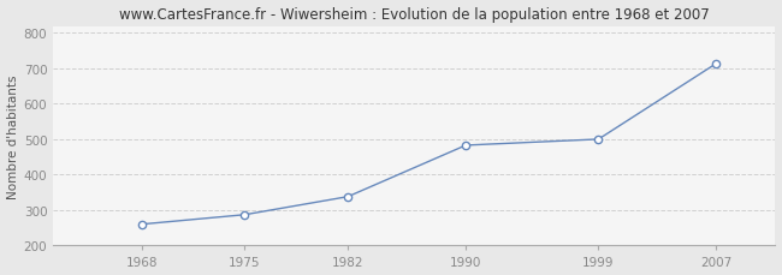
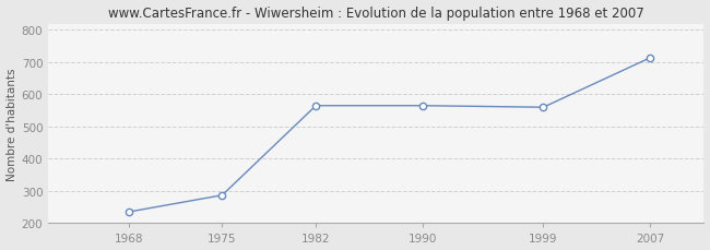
1968: 260 -> 235
1982: 338 -> 565
1990: 483 -> 565
1999: 500 -> 560
